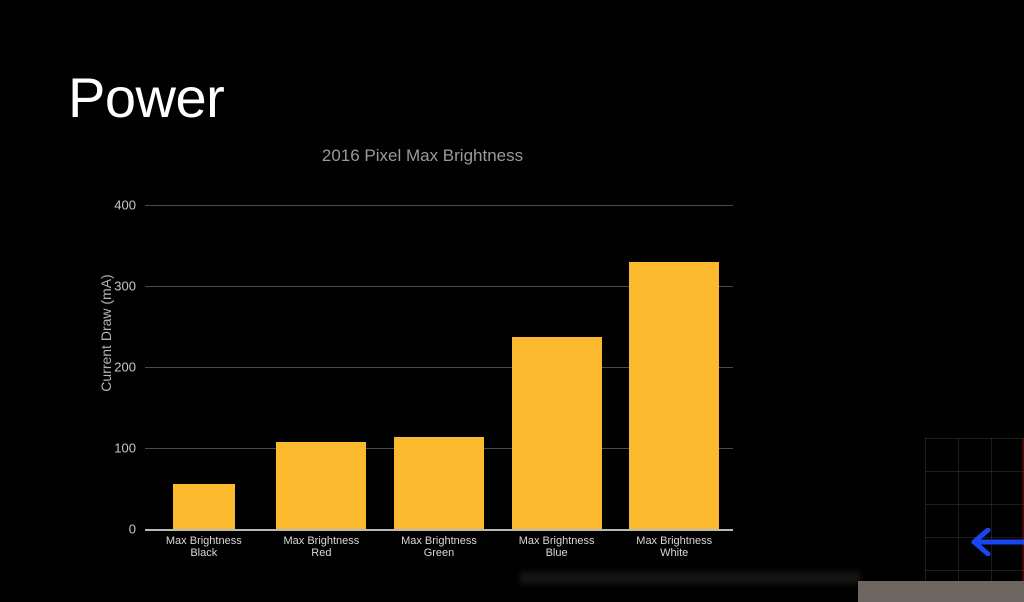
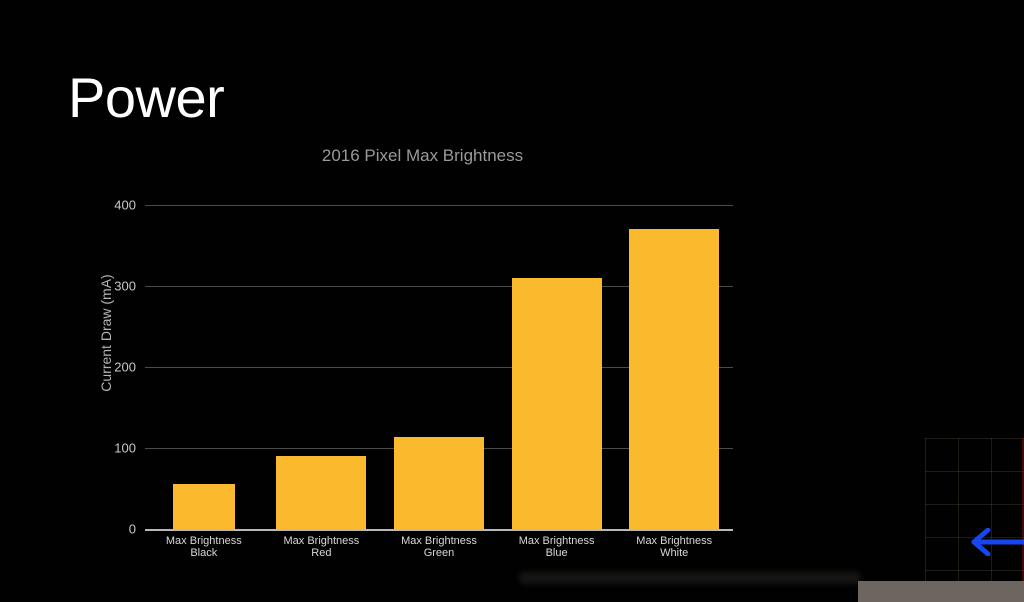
Max Brightness Red: 110 -> 90
Max Brightness Blue: 240 -> 310
Max Brightness White: 330 -> 370
